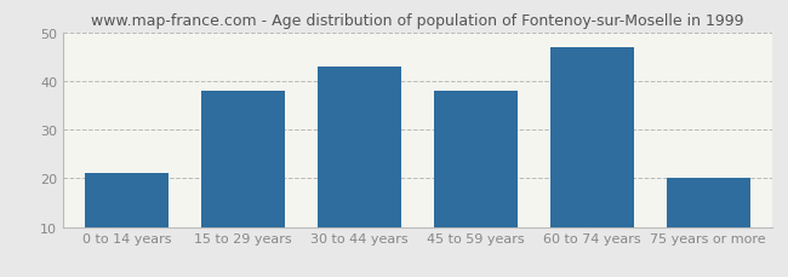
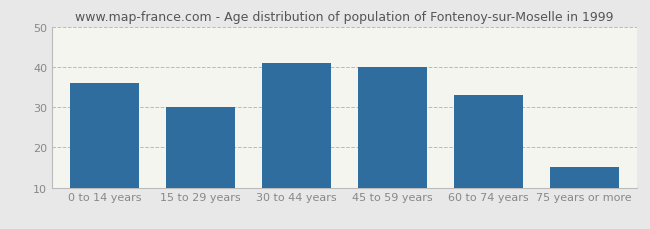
0 to 14 years: 21 -> 36
15 to 29 years: 38 -> 30
30 to 44 years: 43 -> 41
45 to 59 years: 38 -> 40
60 to 74 years: 47 -> 33
75 years or more: 20 -> 15
